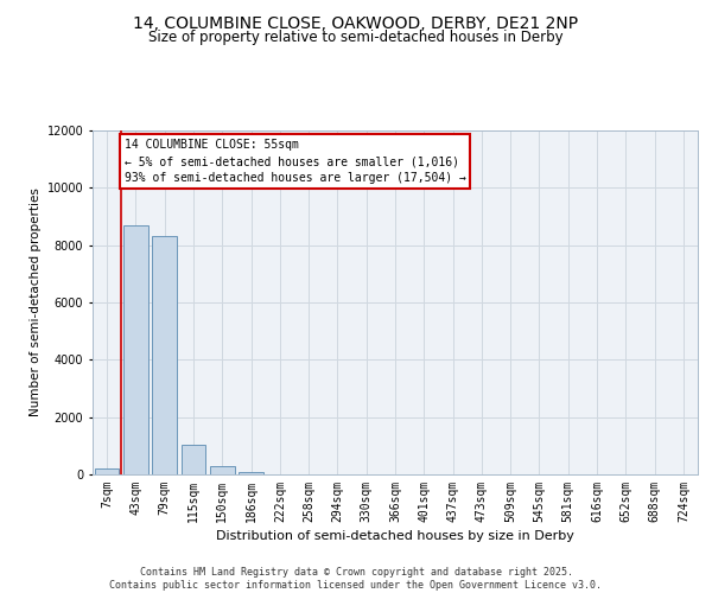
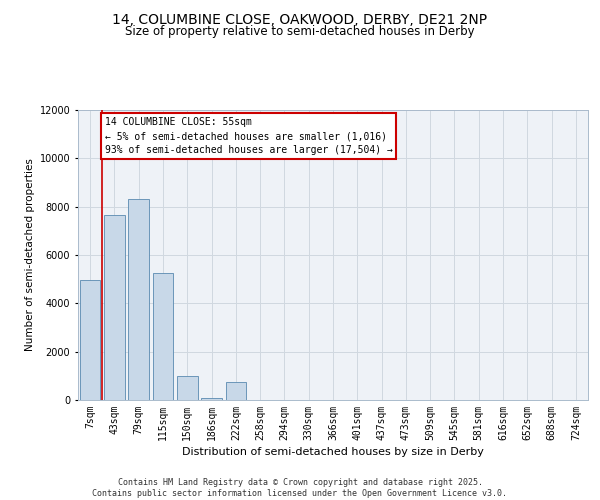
7sqm: 200 -> 4950
43sqm: 8700 -> 7650
115sqm: 1050 -> 5250
150sqm: 280 -> 1000
222sqm: 10 -> 750
